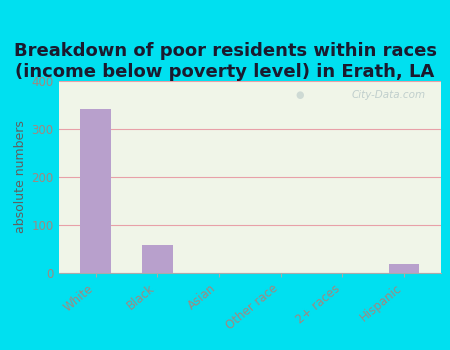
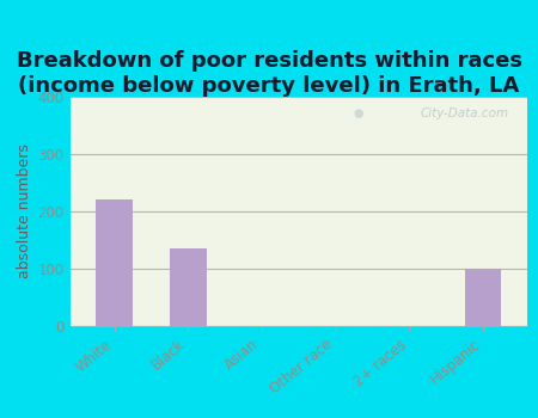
White: 340 -> 220
Black: 58 -> 135
Hispanic: 18 -> 100
